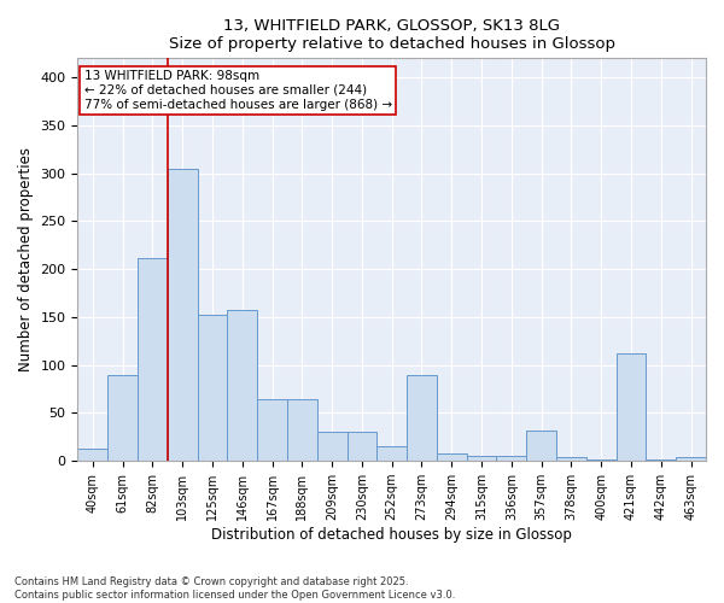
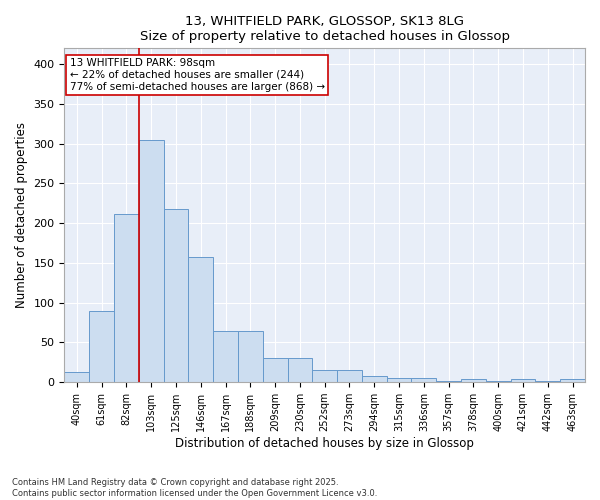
125sqm: 152 -> 218
273sqm: 90 -> 15
357sqm: 32 -> 2
421sqm: 112 -> 4
